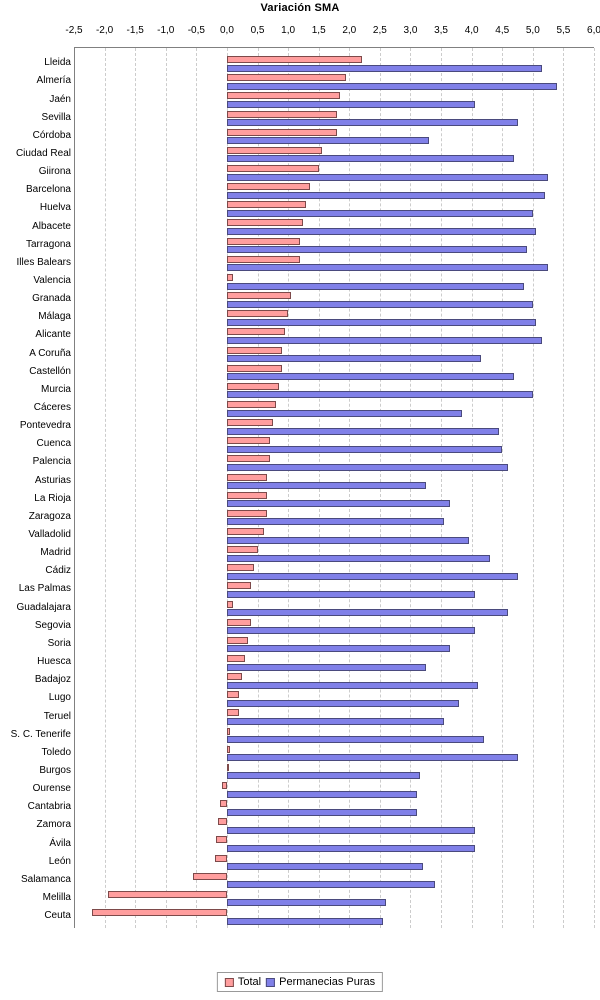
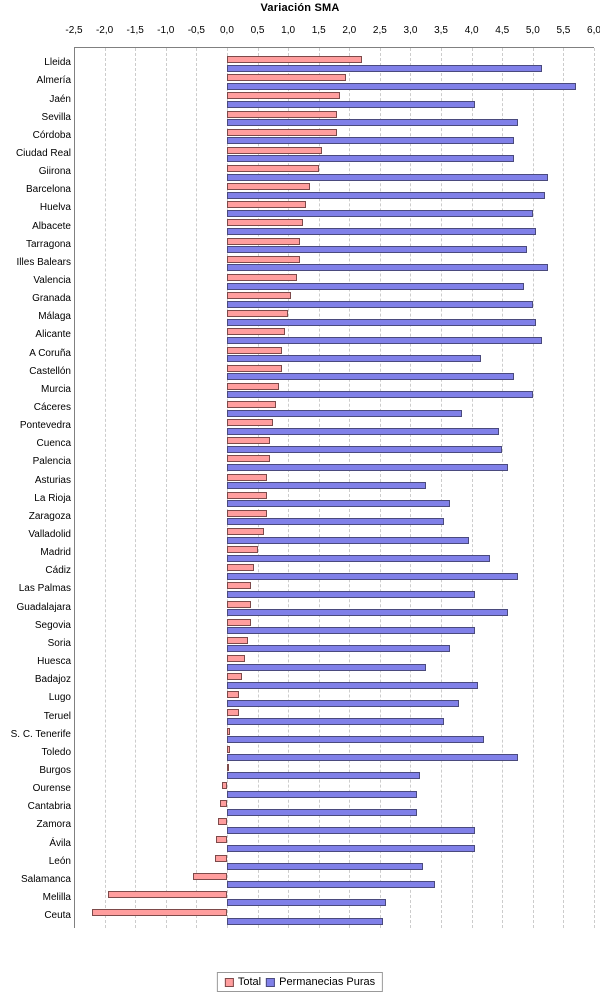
Permanecias Puras/Almería: 5,4 -> 5,7
Permanecias Puras/Córdoba: 3,3 -> 4,7
Total/Valencia: 0,1 -> 1,1
Total/Guadalajara: 0,1 -> 0,4
